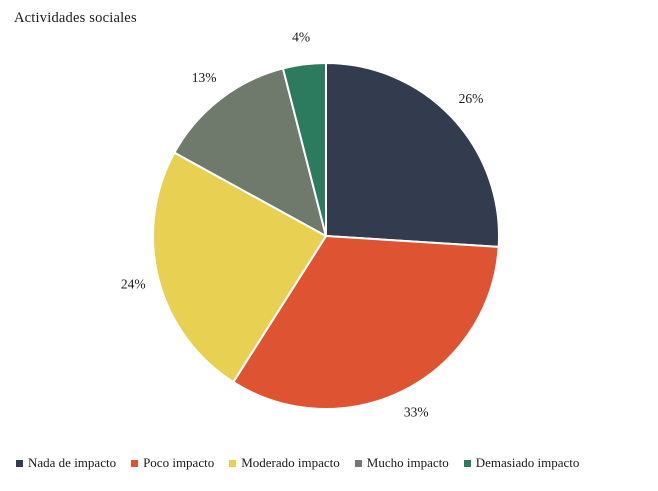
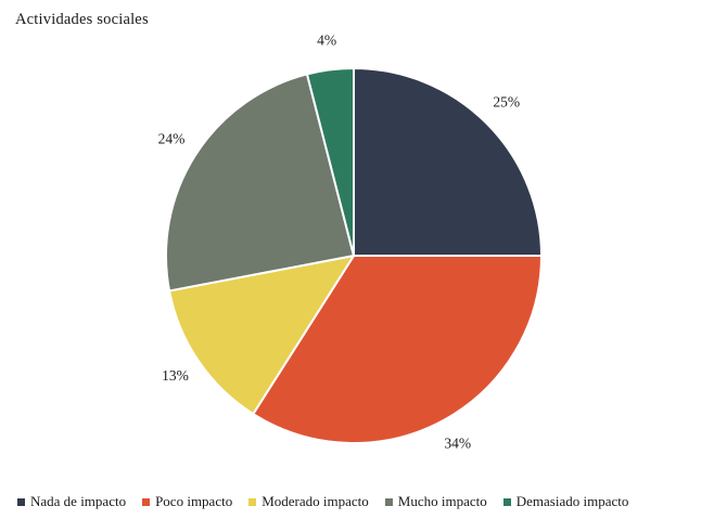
Nada de impacto: 26% -> 25%
Poco impacto: 33% -> 34%
Moderado impacto: 24% -> 13%
Mucho impacto: 13% -> 24%
